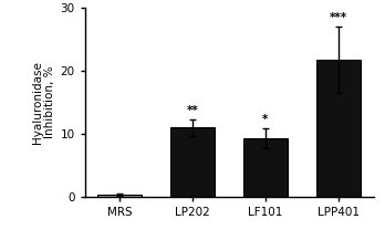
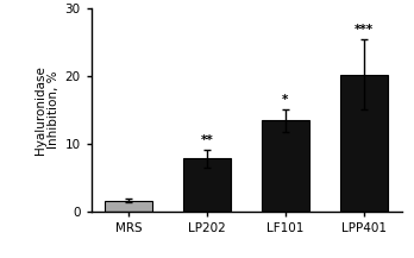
MRS: 0.3 -> 1.6
LP202: 11.0 -> 7.8
LF101: 9.3 -> 13.4
LPP401: 21.7 -> 20.2
